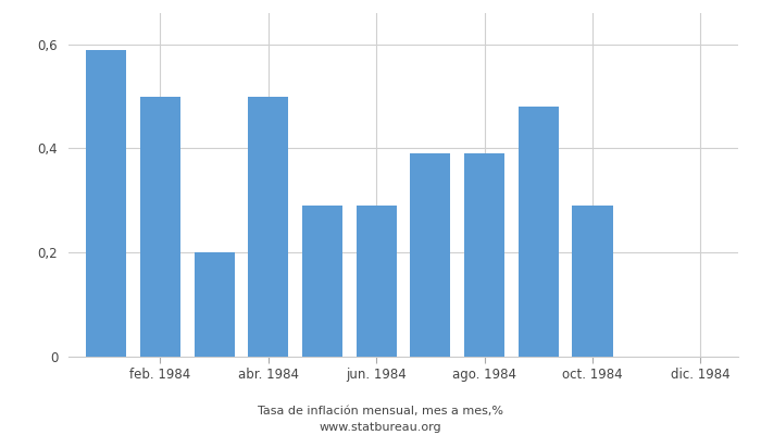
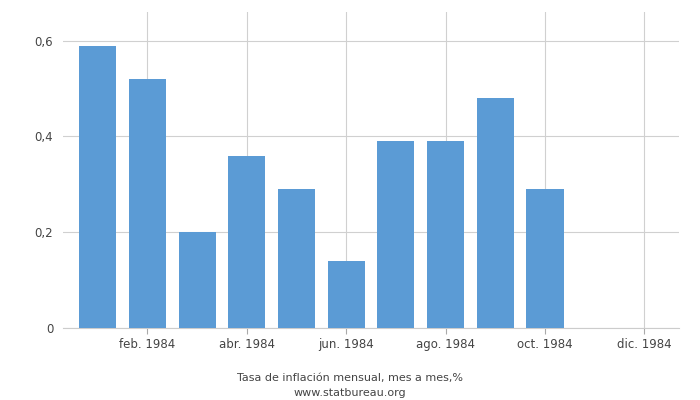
feb. 1984: 0,50 -> 0,52
abr. 1984: 0,50 -> 0,36
jun. 1984: 0,29 -> 0,14
